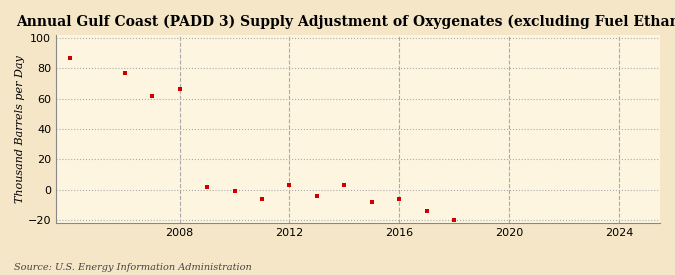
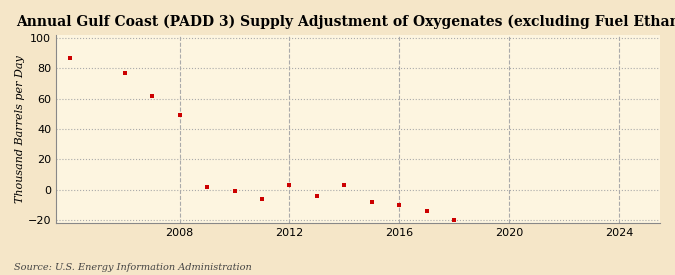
2008: 66 -> 49
2016: -6 -> -10
